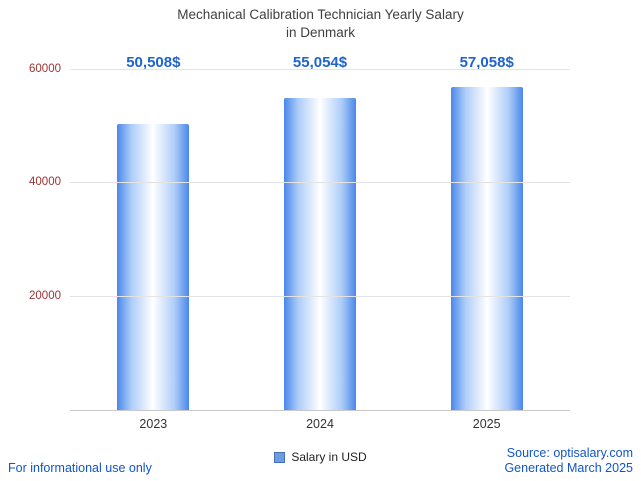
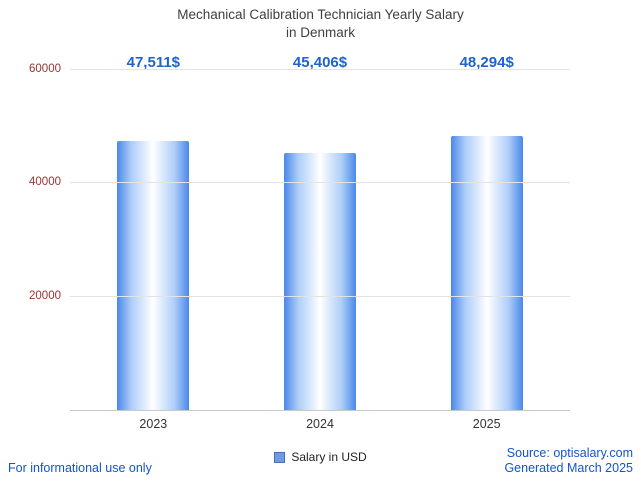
2023: 50,508 -> 47,511
2024: 55,054 -> 45,406
2025: 57,058 -> 48,294
